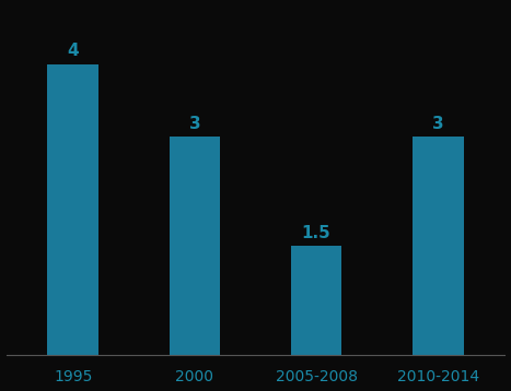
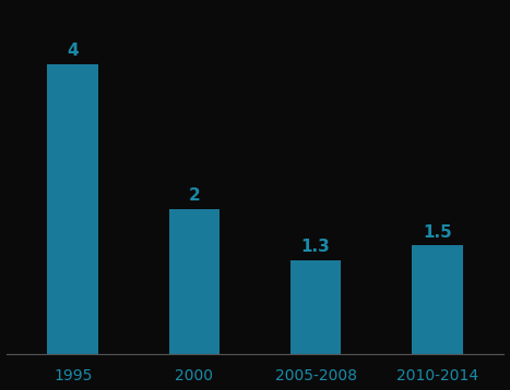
2000: 3 -> 2
2005-2008: 1.5 -> 1.3
2010-2014: 3 -> 1.5
